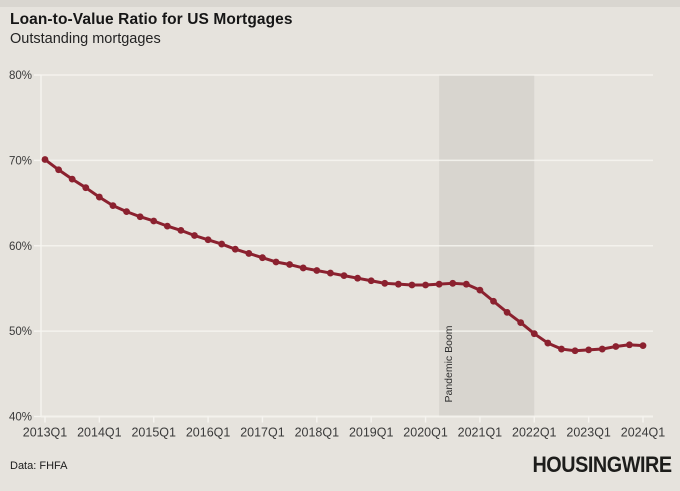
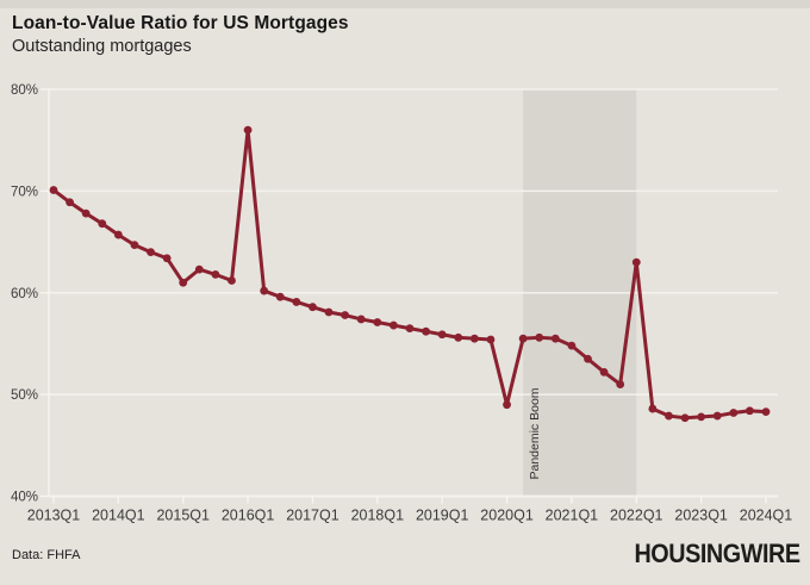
2015Q1: 63% -> 61%
2016Q1: 61% -> 76%
2020Q1: 55% -> 49%
2022Q1: 50% -> 63%
